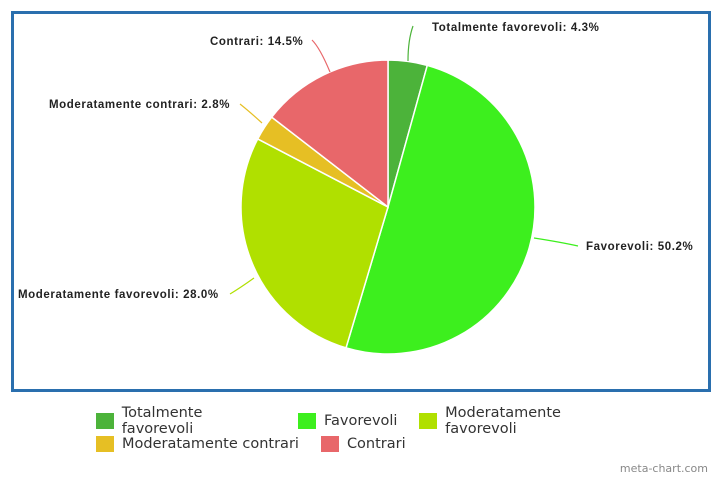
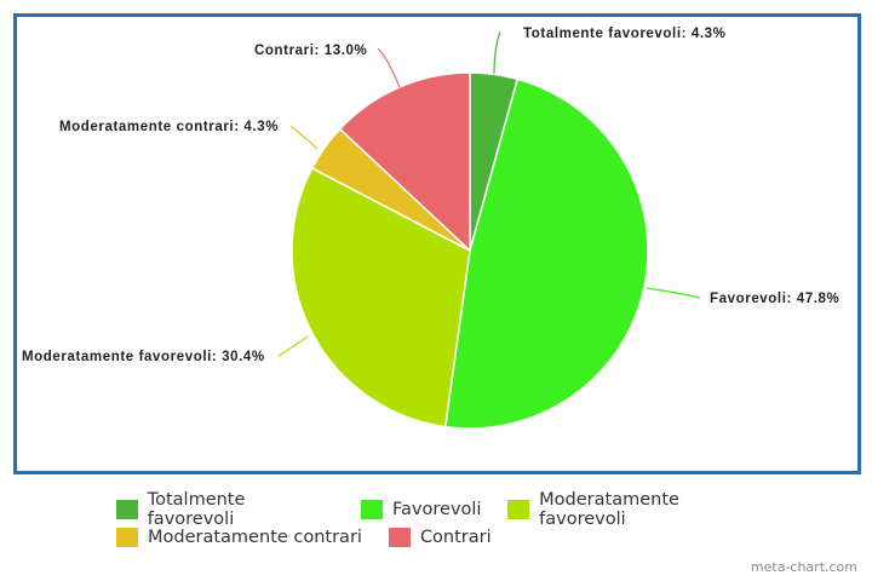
Favorevoli: 50.2% -> 47.8%
Moderatamente favorevoli: 28.0% -> 30.4%
Moderatamente contrari: 2.8% -> 4.3%
Contrari: 14.5% -> 13.0%
